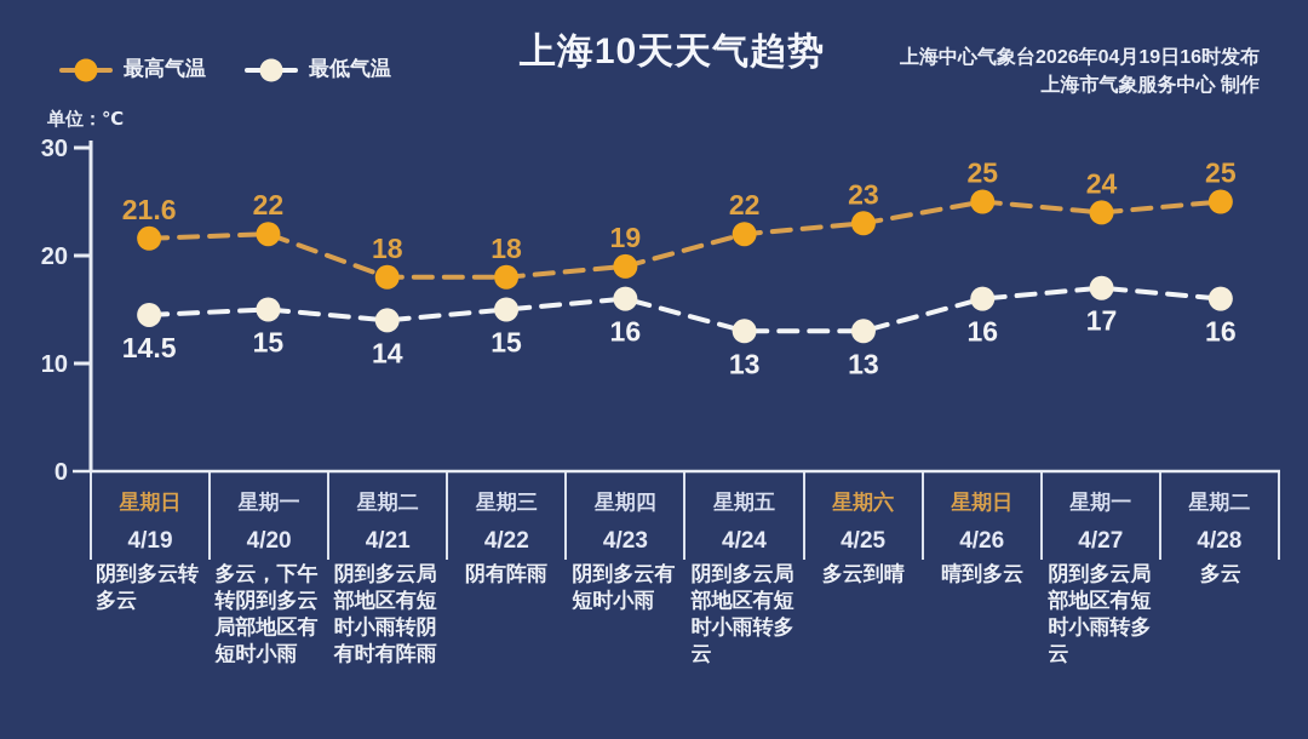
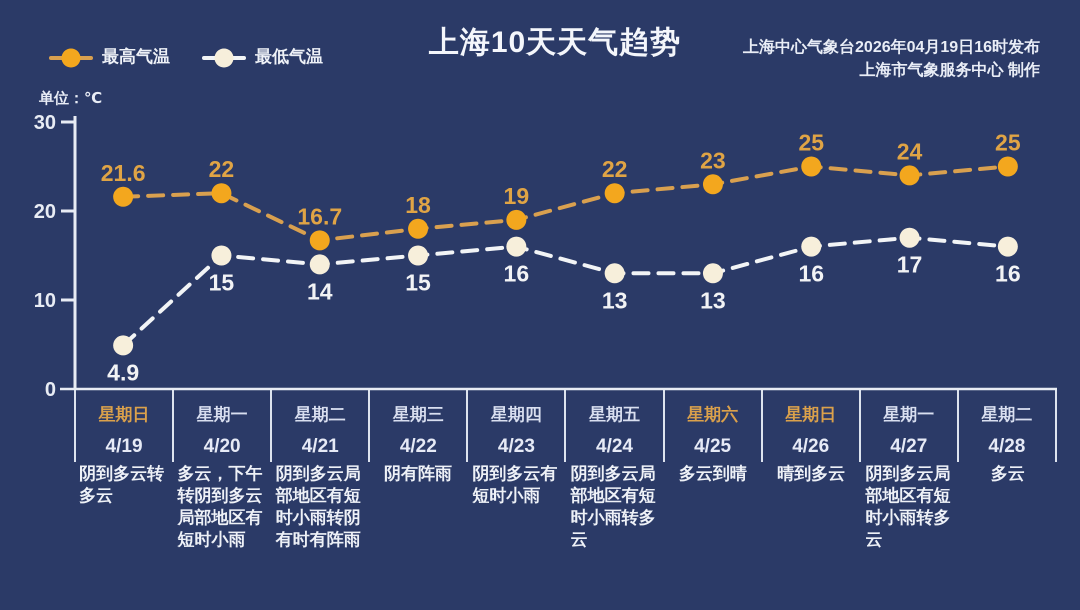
最低气温/4/19: 14.5 -> 4.9
最高气温/4/21: 18 -> 16.7
